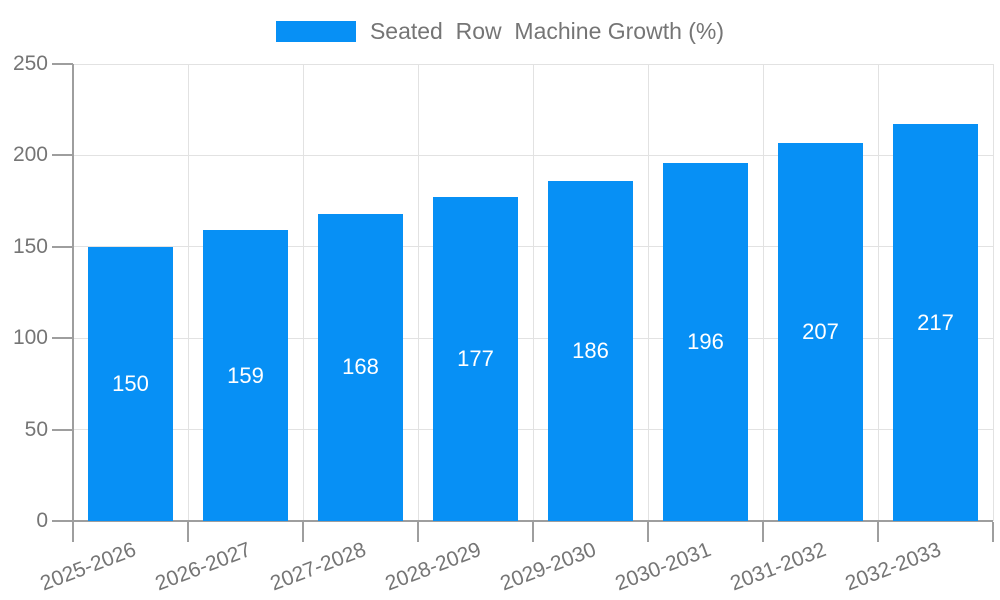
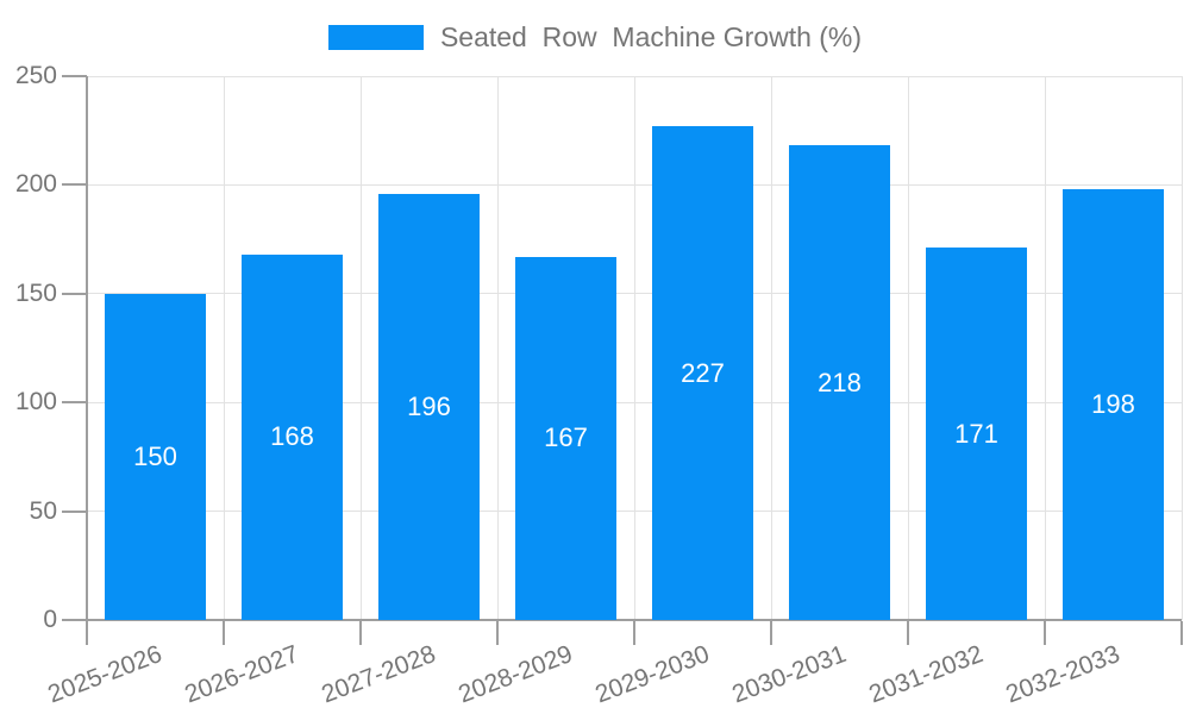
2026-2027: 159 -> 168
2027-2028: 168 -> 196
2028-2029: 177 -> 167
2029-2030: 186 -> 227
2030-2031: 196 -> 218
2031-2032: 207 -> 171
2032-2033: 217 -> 198
